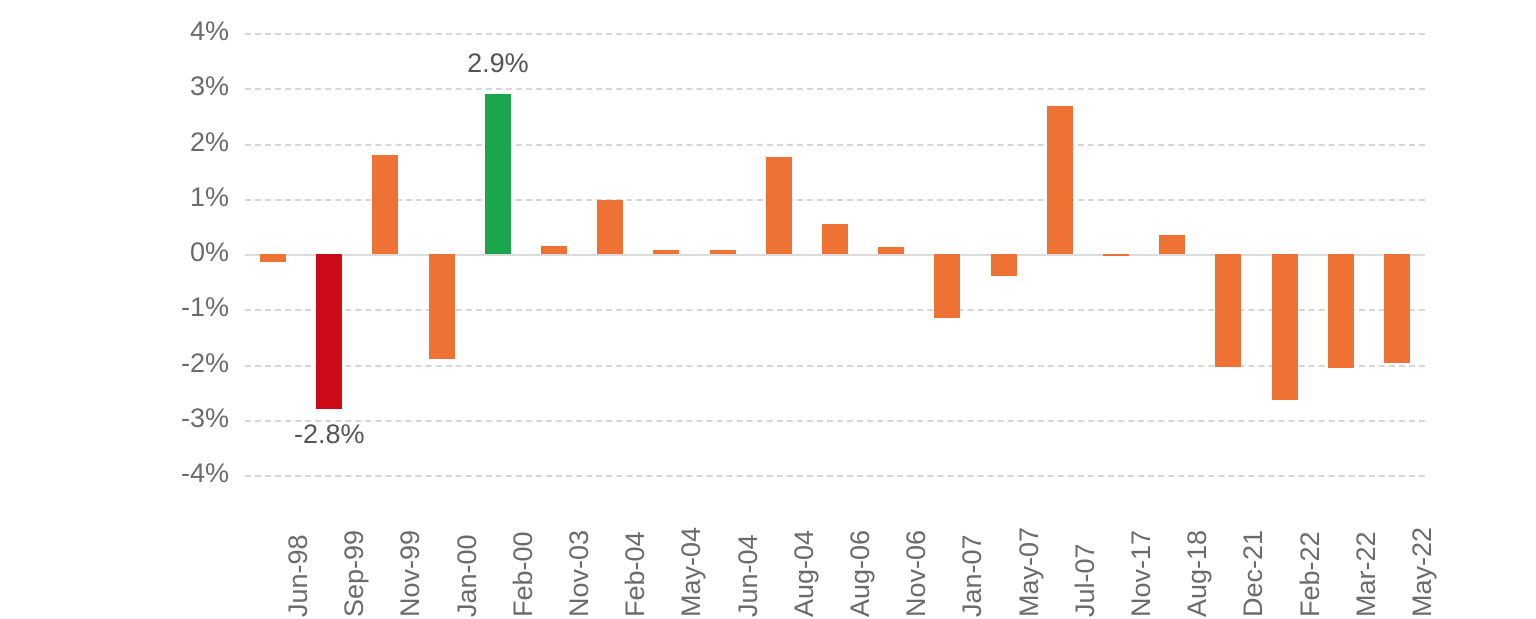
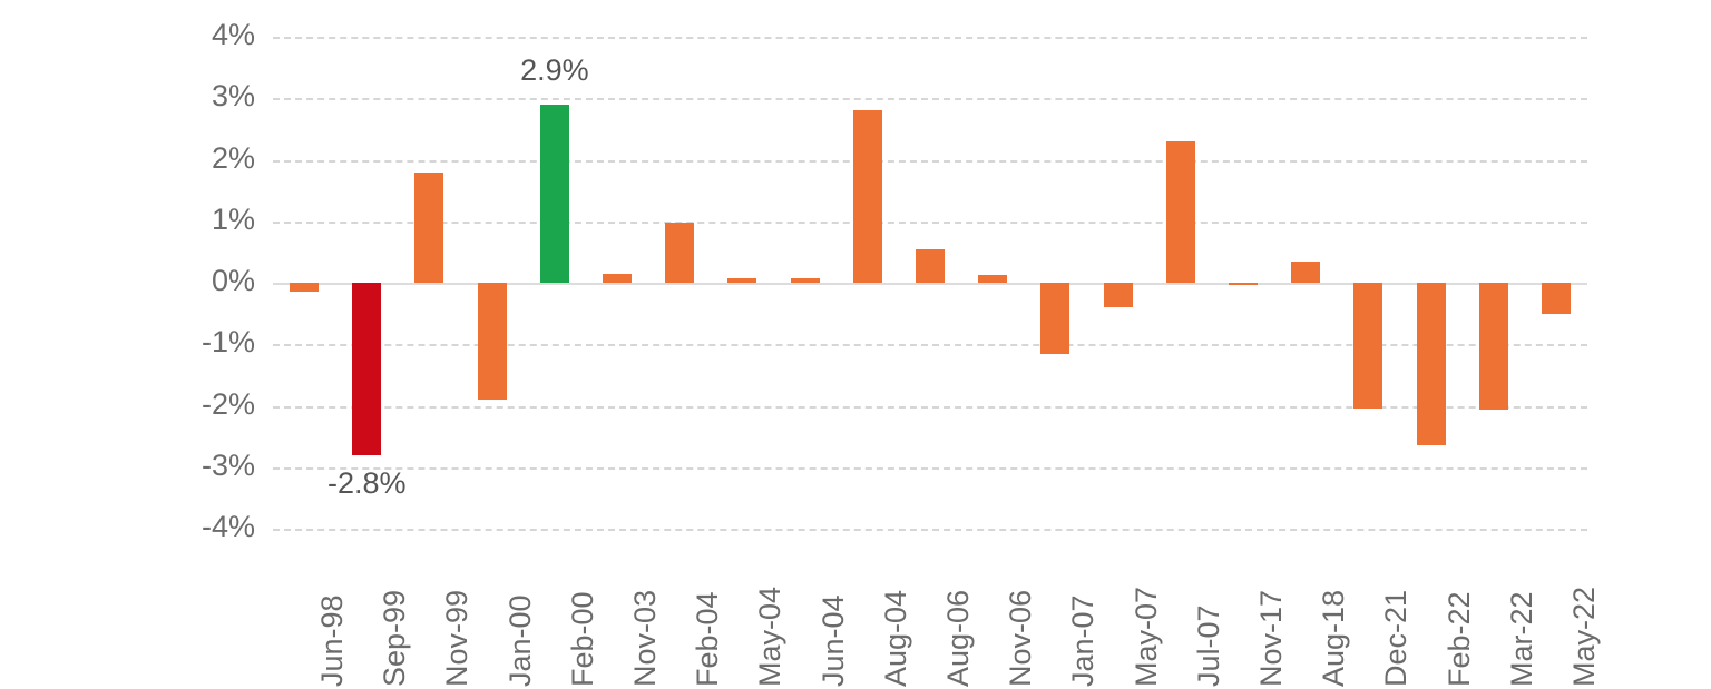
Aug-04: 1.8% -> 2.8%
Jul-07: 2.7% -> 2.3%
May-22: -2.0% -> -0.5%
